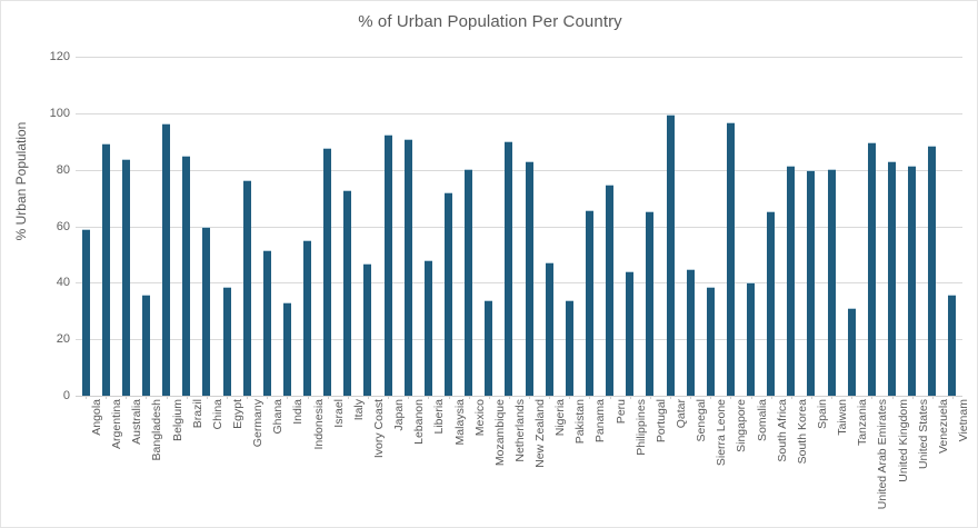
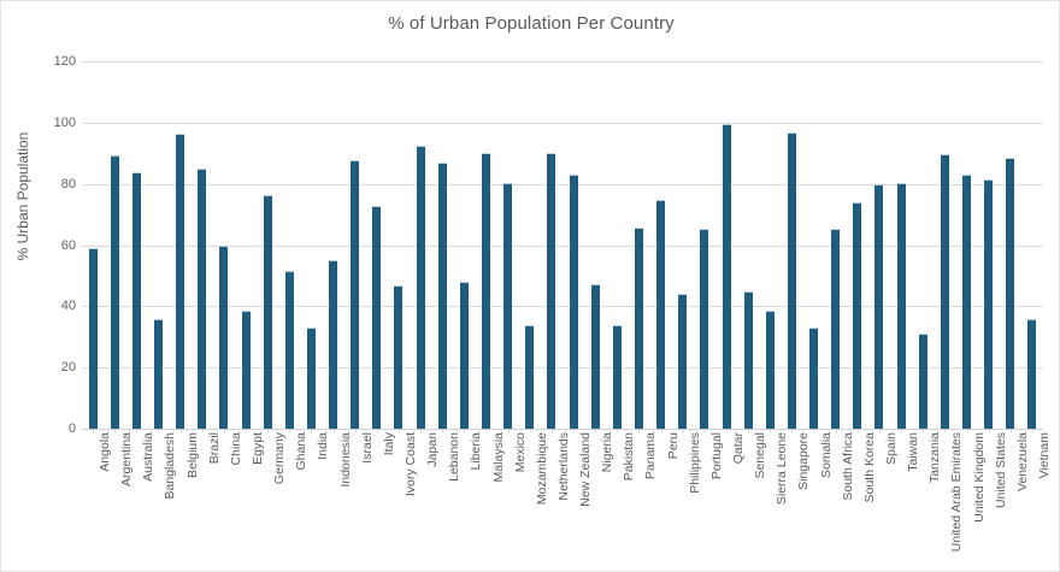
Lebanon: 91 -> 87
Malaysia: 72 -> 90
Somalia: 40 -> 33
South Korea: 82 -> 74
